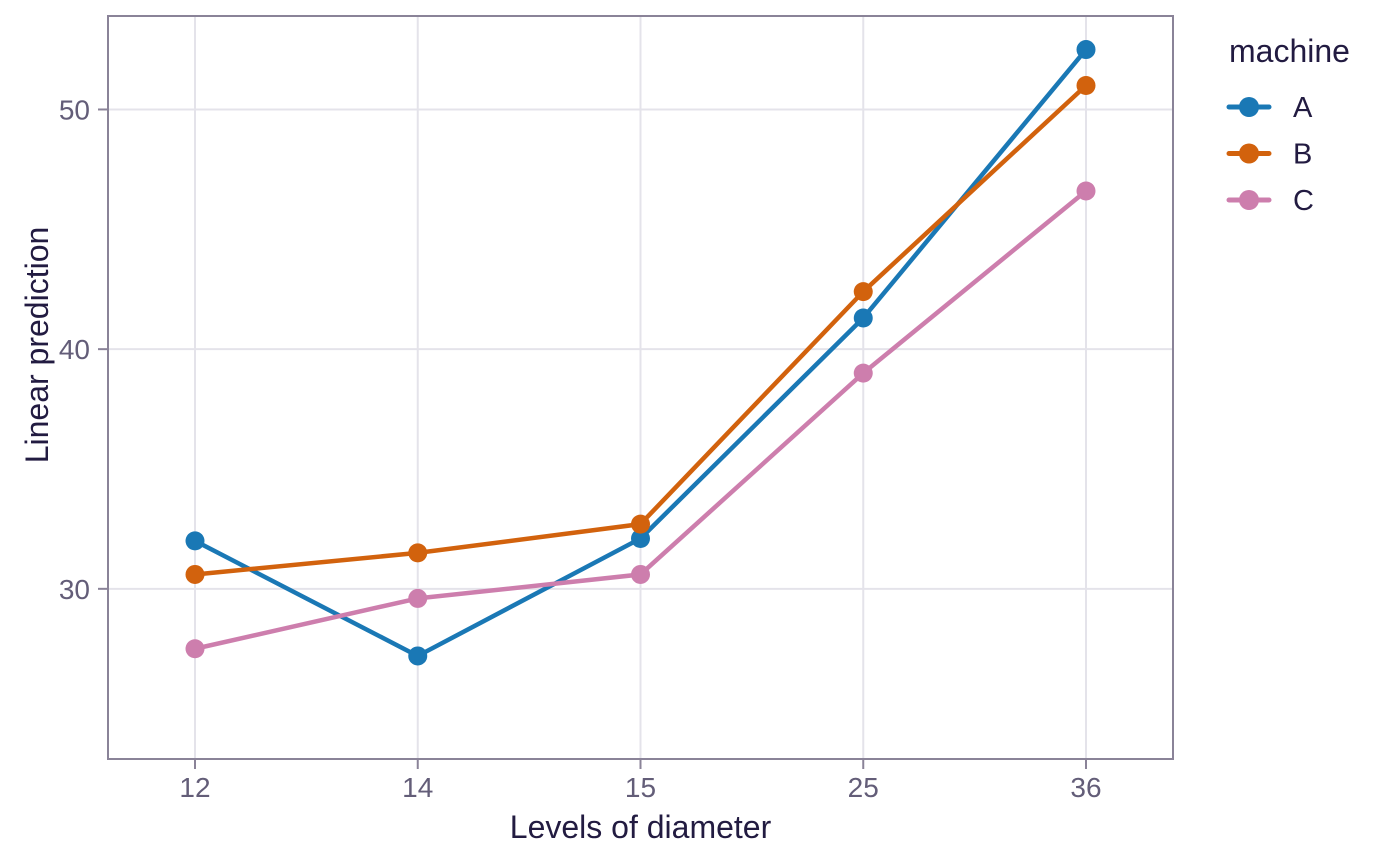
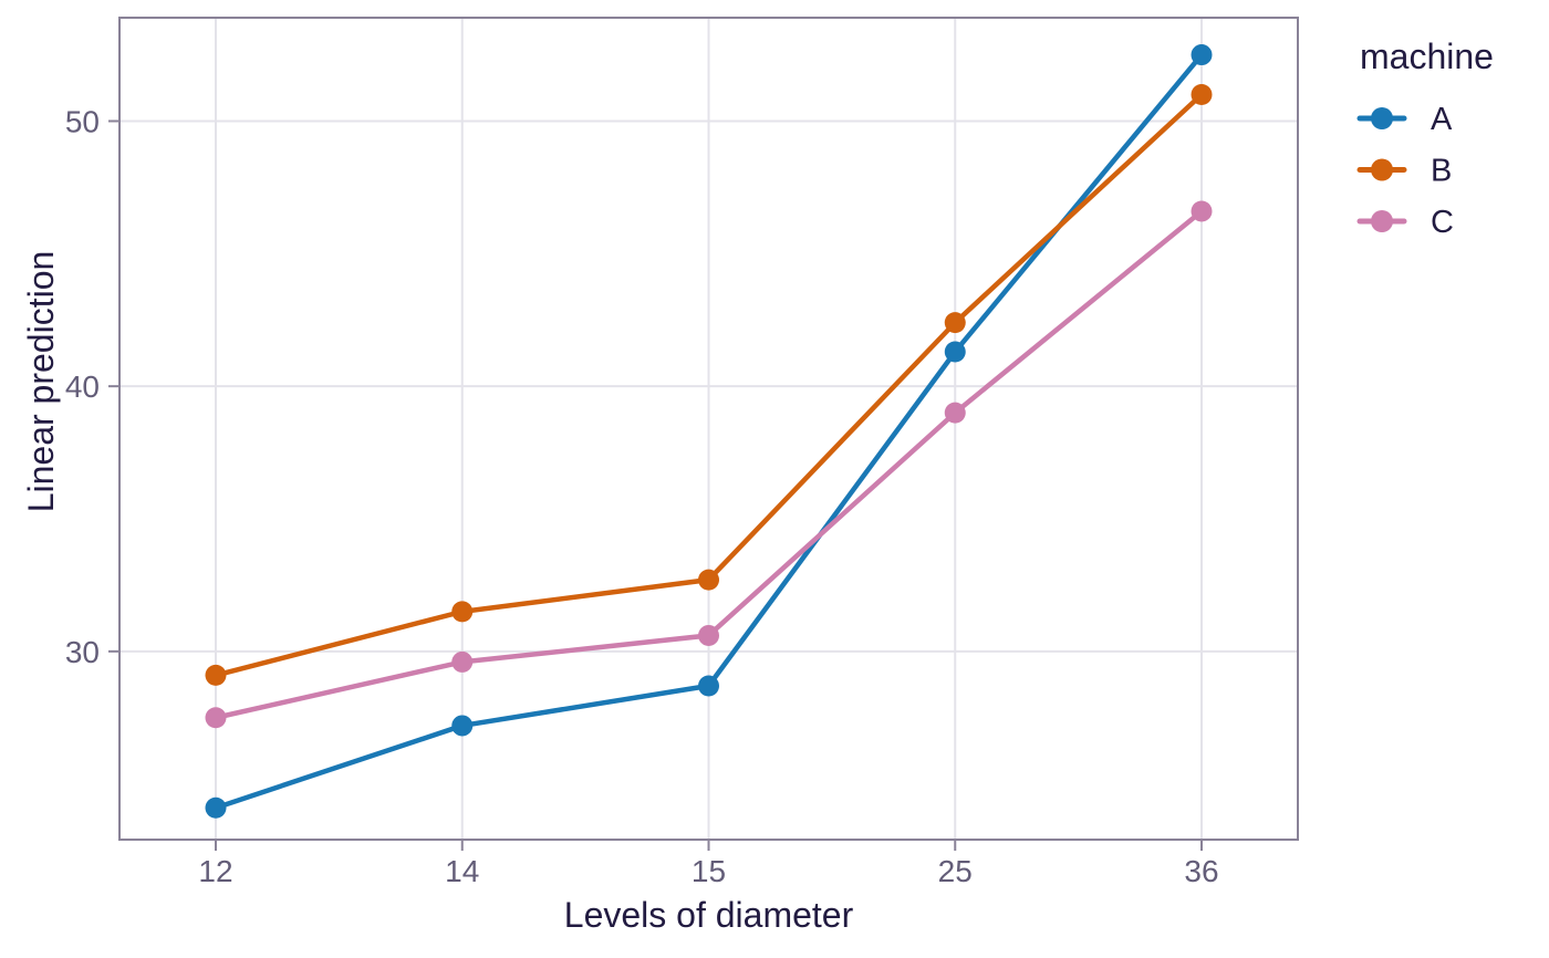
A/12: 32.0 -> 24.1
B/12: 30.6 -> 29.1
A/15: 32.1 -> 28.7
